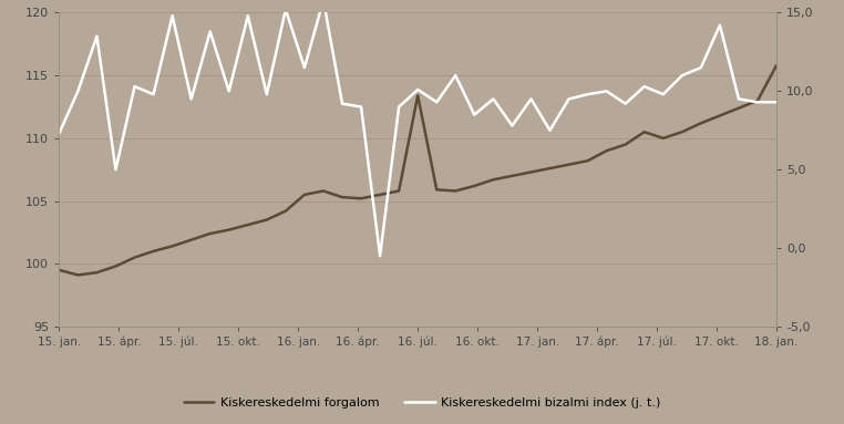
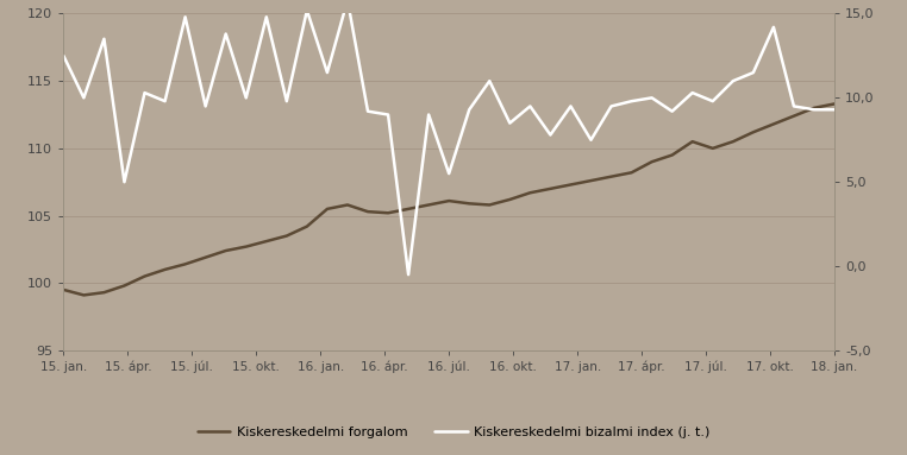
Kiskereskedelmi bizalmi index (j. t.)/15. jan.: 7,3 -> 12,5
Kiskereskedelmi forgalom/16. júl.: 113.4 -> 106.1
Kiskereskedelmi bizalmi index (j. t.)/16. júl.: 10,1 -> 5,5
Kiskereskedelmi forgalom/18. jan.: 115.8 -> 113.3
